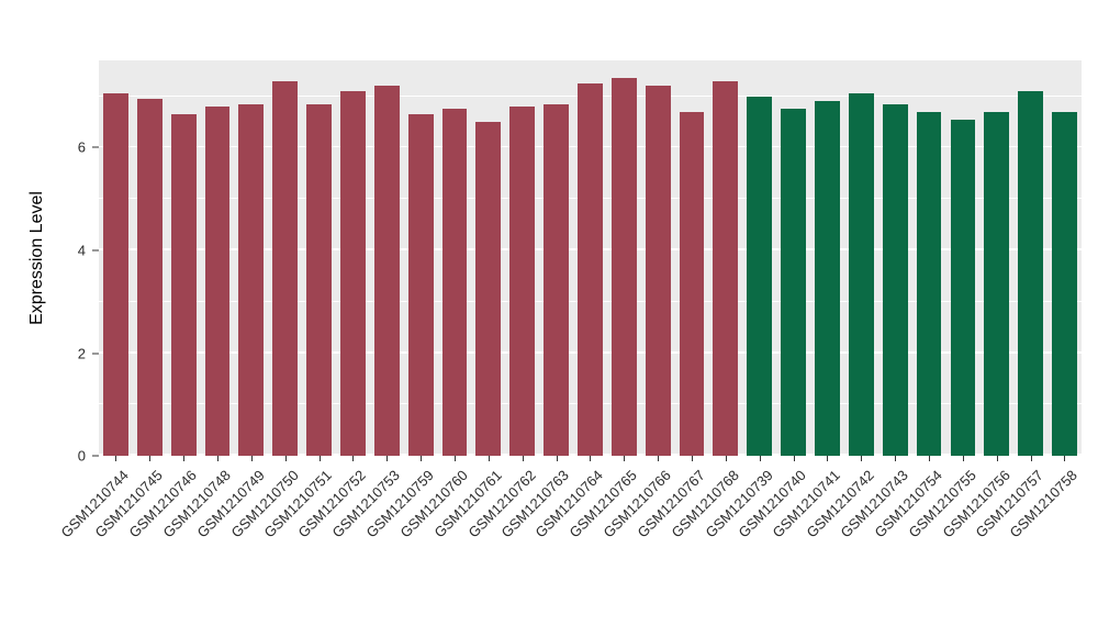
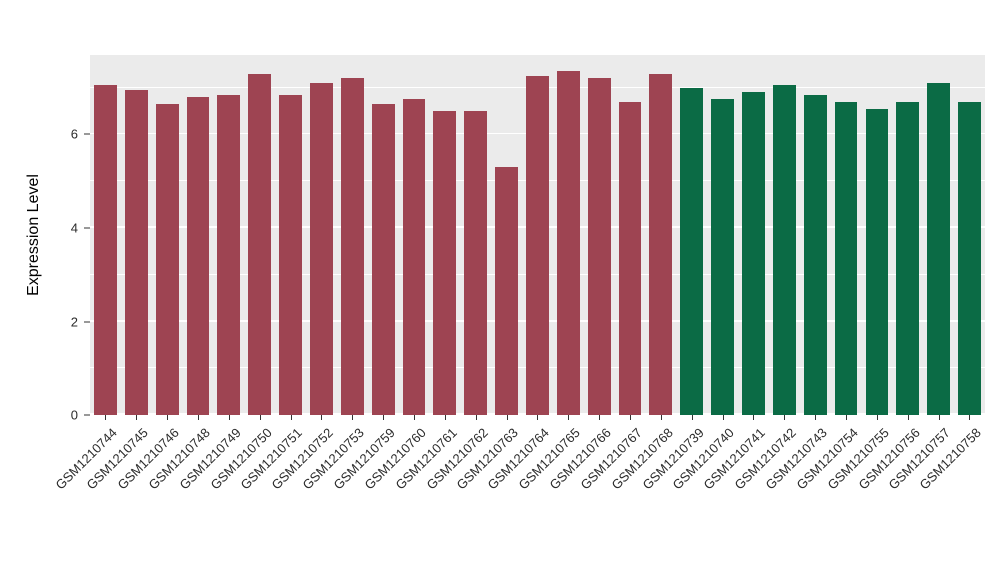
GSM1210762: 6.8 -> 6.5
GSM1210763: 6.8 -> 5.3
